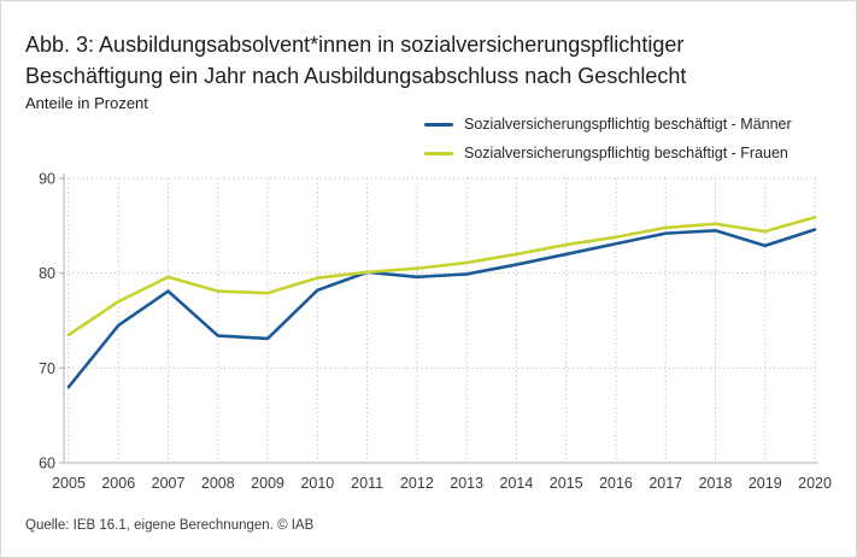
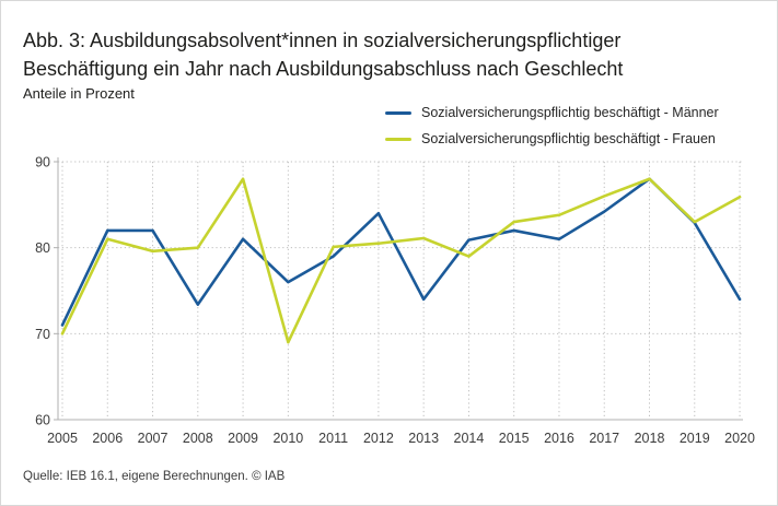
Sozialversicherungspflichtig beschäftigt - Männer/2005: 68 -> 71
Sozialversicherungspflichtig beschäftigt - Frauen/2005: 74 -> 70
Sozialversicherungspflichtig beschäftigt - Männer/2006: 74 -> 82
Sozialversicherungspflichtig beschäftigt - Frauen/2006: 77 -> 81
Sozialversicherungspflichtig beschäftigt - Männer/2007: 78 -> 82
Sozialversicherungspflichtig beschäftigt - Frauen/2008: 78 -> 80
Sozialversicherungspflichtig beschäftigt - Männer/2009: 73 -> 81
Sozialversicherungspflichtig beschäftigt - Frauen/2009: 78 -> 88
Sozialversicherungspflichtig beschäftigt - Männer/2010: 78 -> 76
Sozialversicherungspflichtig beschäftigt - Frauen/2010: 80 -> 69
Sozialversicherungspflichtig beschäftigt - Männer/2011: 80 -> 79
Sozialversicherungspflichtig beschäftigt - Männer/2012: 80 -> 84
Sozialversicherungspflichtig beschäftigt - Männer/2013: 80 -> 74
Sozialversicherungspflichtig beschäftigt - Frauen/2014: 82 -> 79
Sozialversicherungspflichtig beschäftigt - Männer/2016: 83 -> 81
Sozialversicherungspflichtig beschäftigt - Frauen/2017: 85 -> 86
Sozialversicherungspflichtig beschäftigt - Männer/2018: 84 -> 88
Sozialversicherungspflichtig beschäftigt - Frauen/2018: 85 -> 88
Sozialversicherungspflichtig beschäftigt - Frauen/2019: 84 -> 83
Sozialversicherungspflichtig beschäftigt - Männer/2020: 85 -> 74
